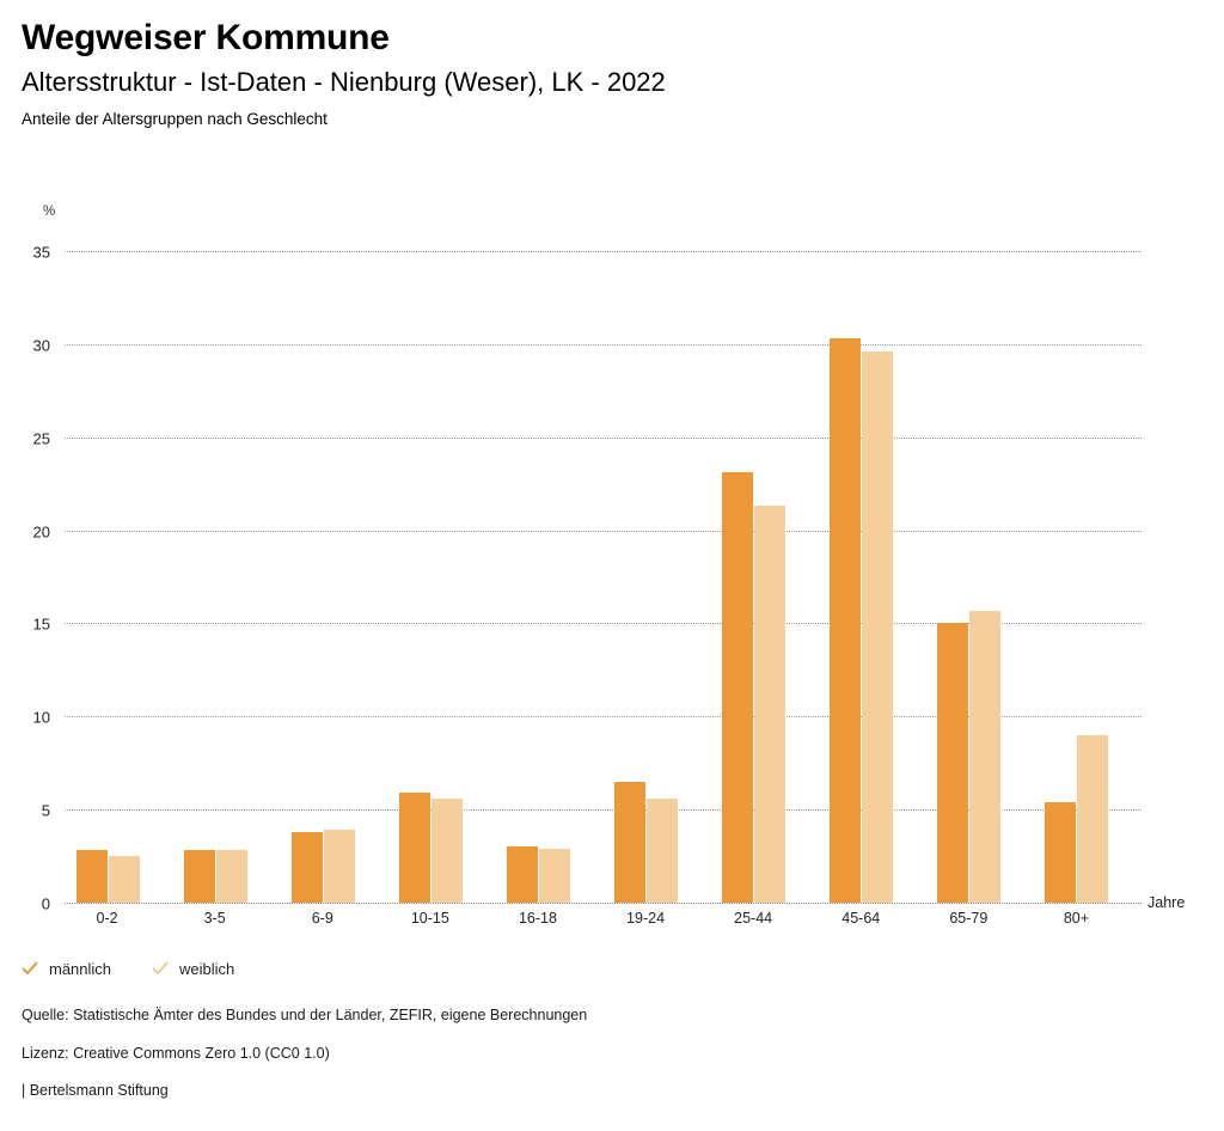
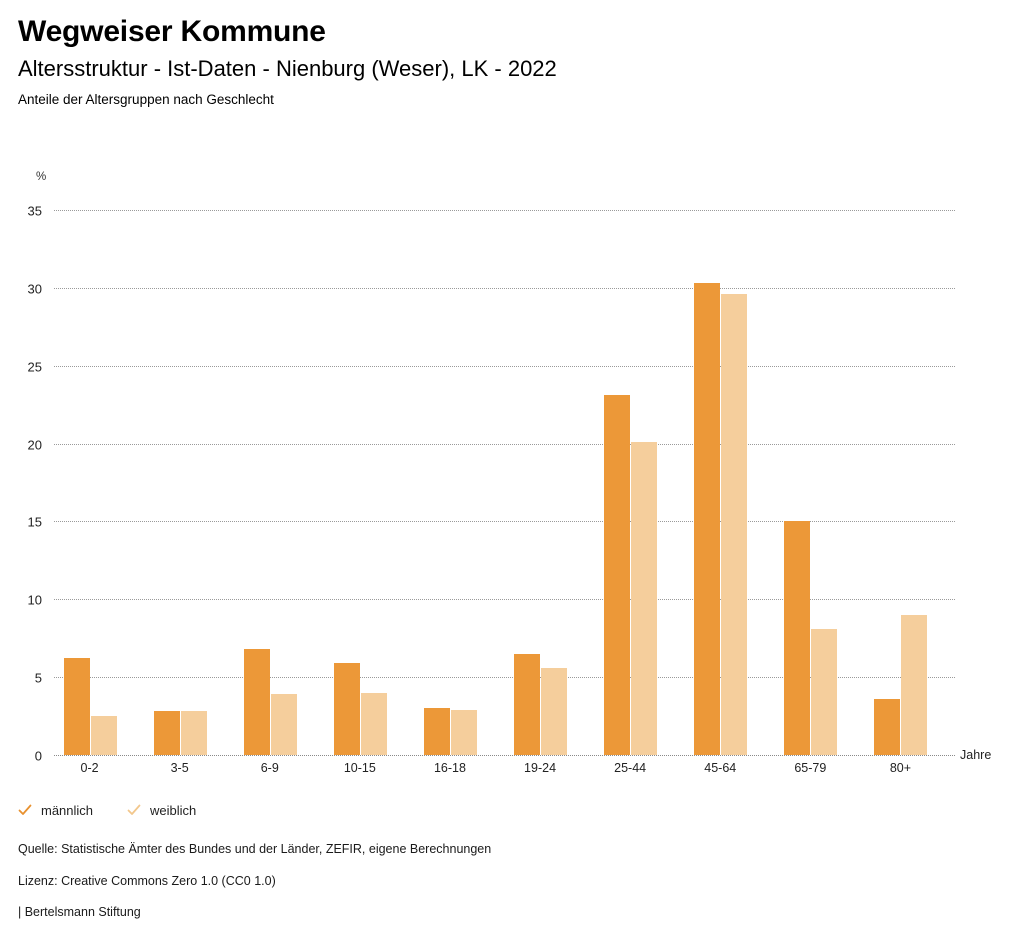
männlich/0-2: 2.8 -> 6.2
männlich/6-9: 3.8 -> 6.8
weiblich/10-15: 5.6 -> 4.0
weiblich/25-44: 21.3 -> 20.1
weiblich/65-79: 15.7 -> 8.1
männlich/80+: 5.4 -> 3.6
